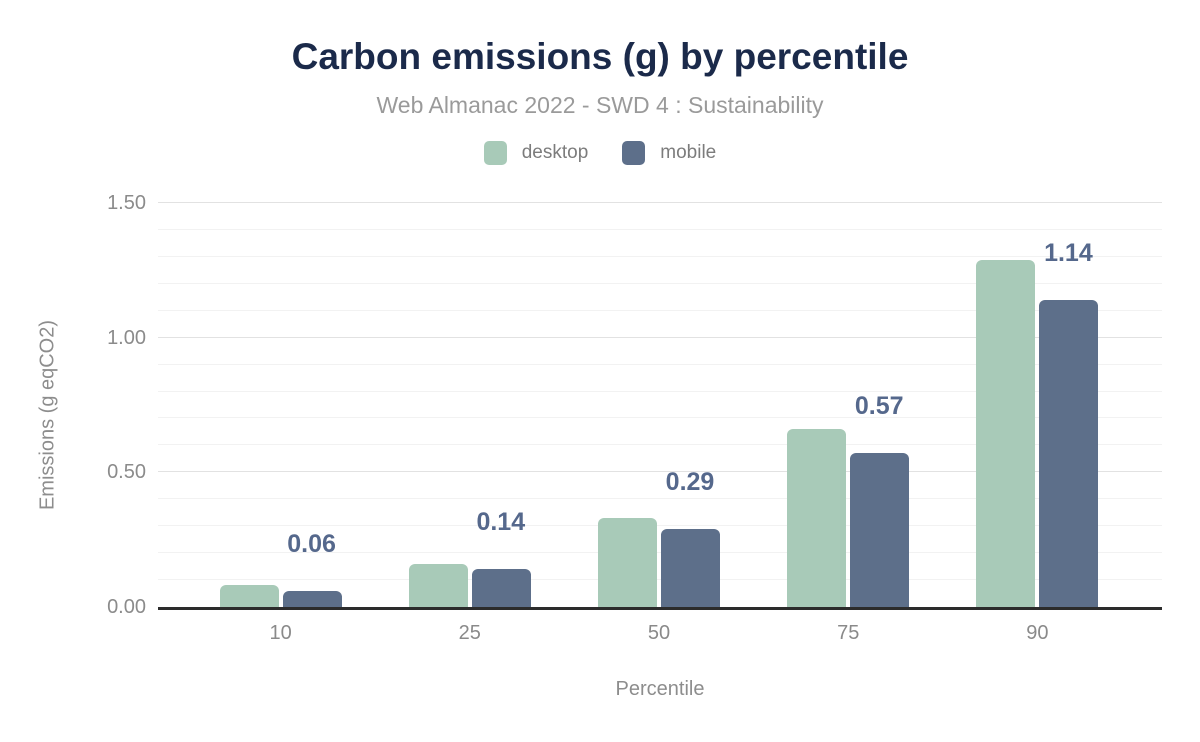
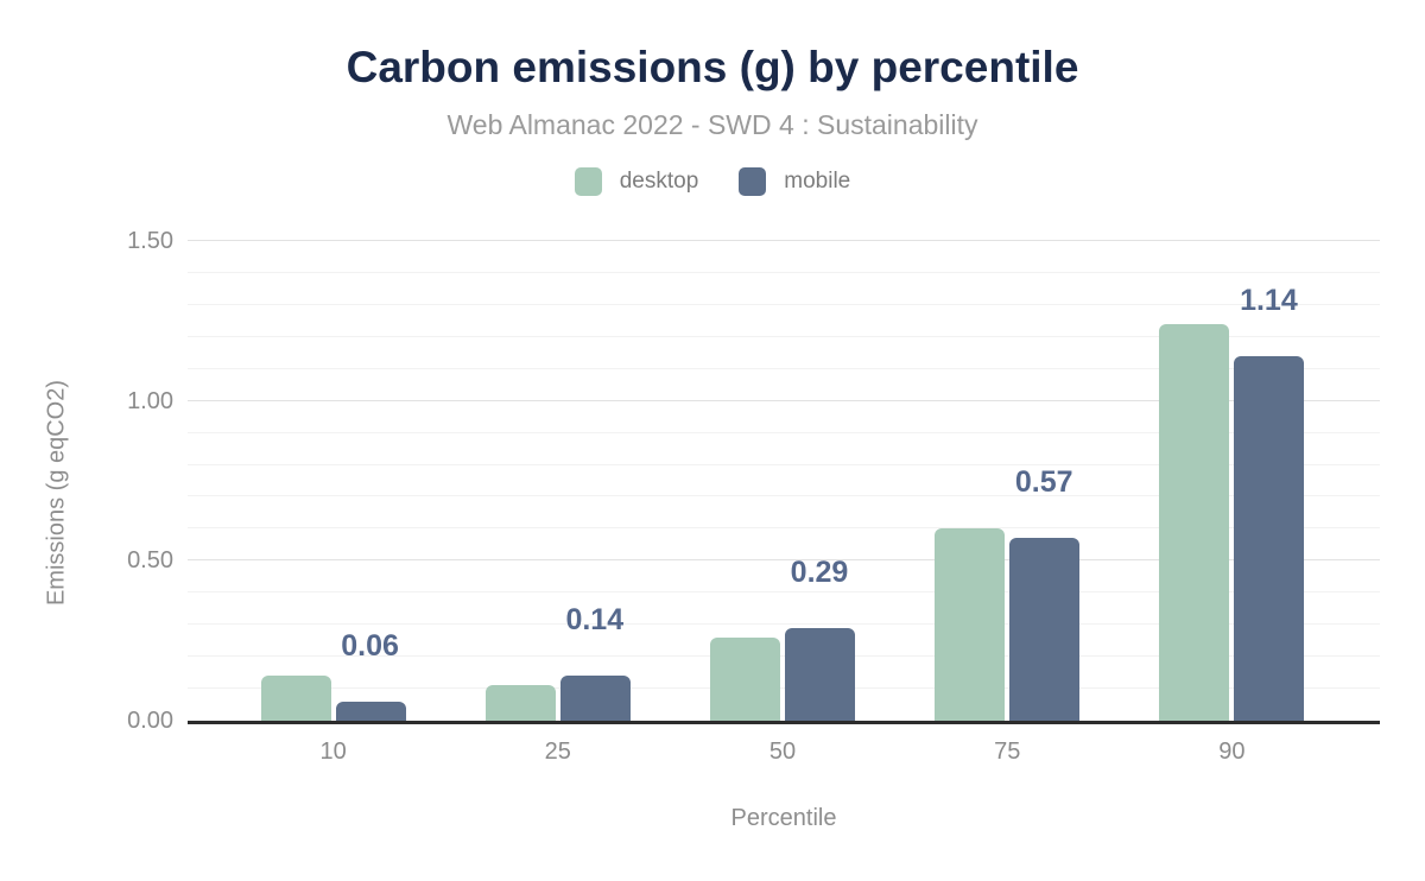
desktop/10: 0.08 -> 0.14
desktop/25: 0.16 -> 0.11
desktop/50: 0.33 -> 0.26
desktop/75: 0.66 -> 0.60
desktop/90: 1.29 -> 1.24
